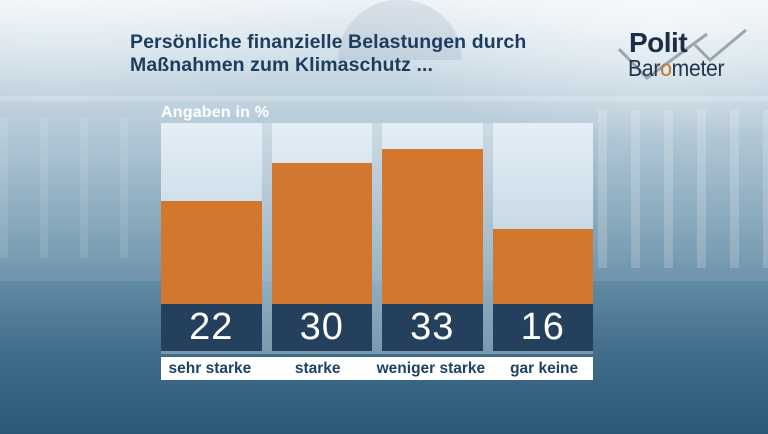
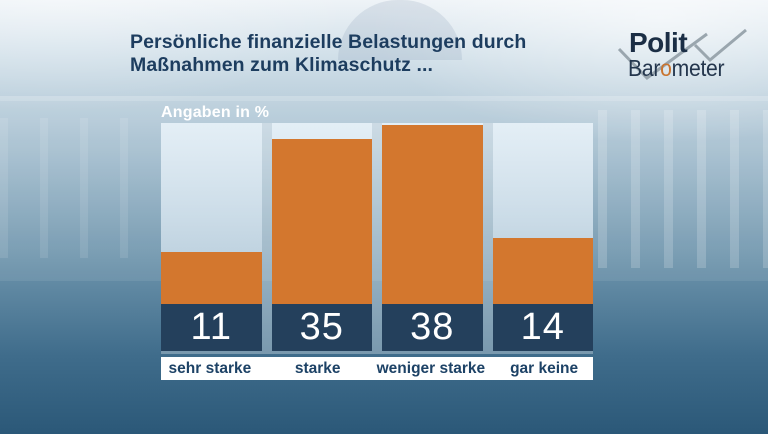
sehr starke: 22 -> 11
starke: 30 -> 35
weniger starke: 33 -> 38
gar keine: 16 -> 14
